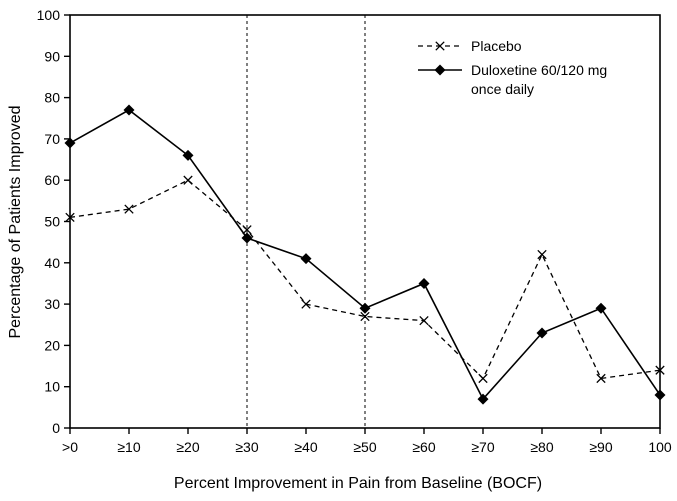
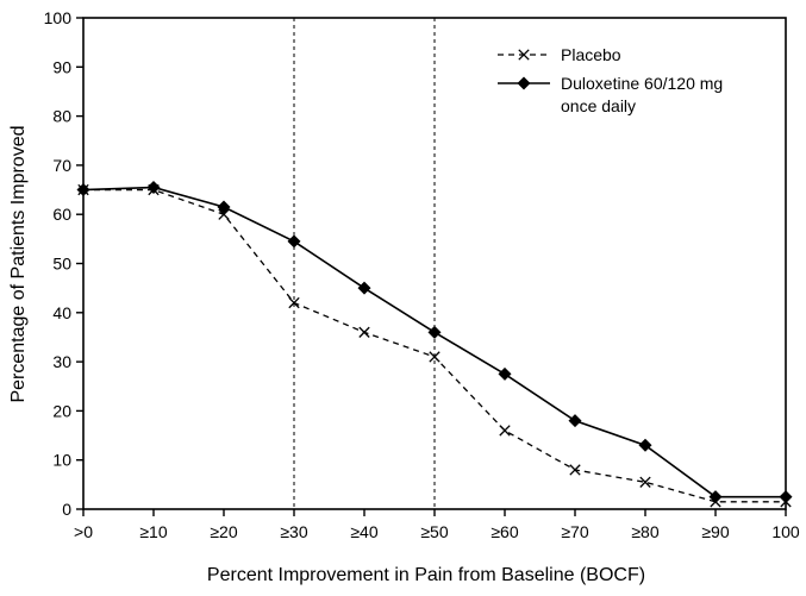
Placebo/>0: 51 -> 65
Duloxetine 60/120 mg once daily/>0: 69 -> 65
Placebo/≥10: 53 -> 65
Duloxetine 60/120 mg once daily/≥10: 77 -> 66
Duloxetine 60/120 mg once daily/≥20: 66 -> 62
Placebo/≥30: 48 -> 42
Duloxetine 60/120 mg once daily/≥30: 46 -> 54
Placebo/≥40: 30 -> 36
Duloxetine 60/120 mg once daily/≥40: 41 -> 45
Placebo/≥50: 27 -> 31
Duloxetine 60/120 mg once daily/≥50: 29 -> 36
Placebo/≥60: 26 -> 16
Duloxetine 60/120 mg once daily/≥60: 35 -> 28
Placebo/≥70: 12 -> 8
Duloxetine 60/120 mg once daily/≥70: 7 -> 18
Placebo/≥80: 42 -> 6
Duloxetine 60/120 mg once daily/≥80: 23 -> 13
Placebo/≥90: 12 -> 2
Duloxetine 60/120 mg once daily/≥90: 29 -> 2
Placebo/100: 14 -> 2
Duloxetine 60/120 mg once daily/100: 8 -> 2
